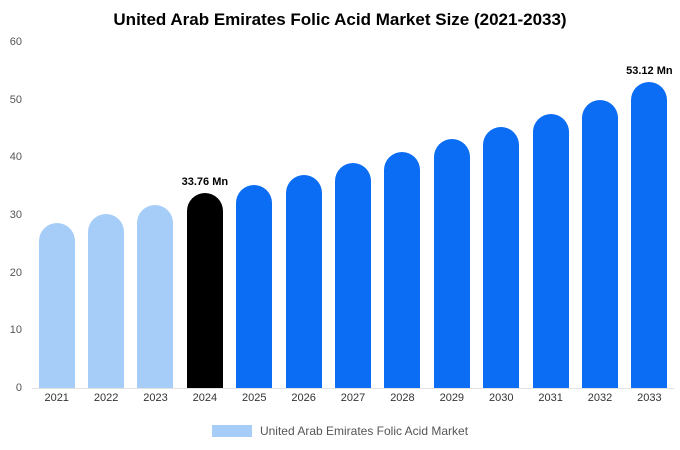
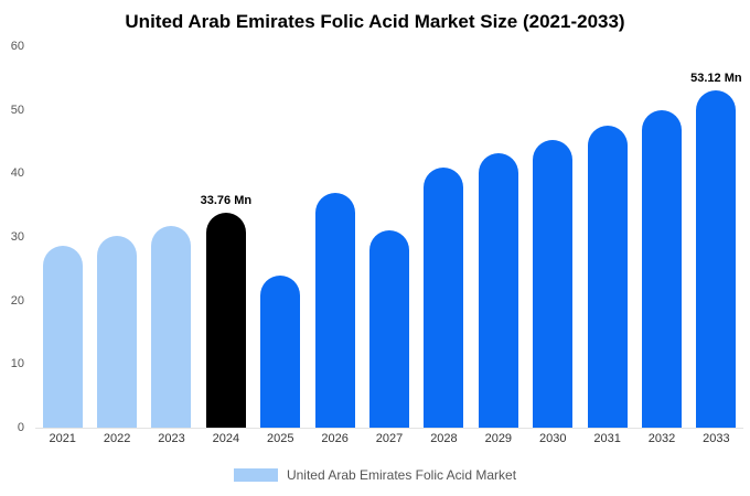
2025: 35 -> 24
2027: 39 -> 31
